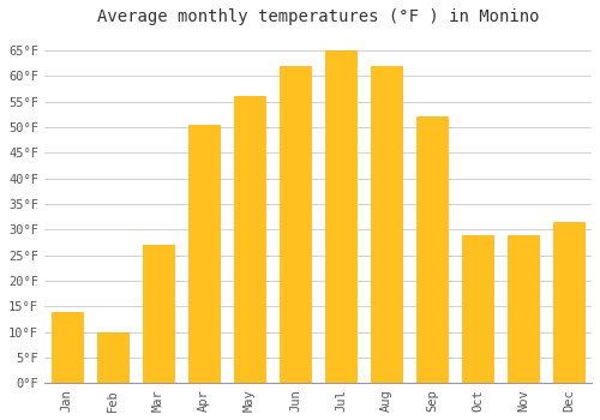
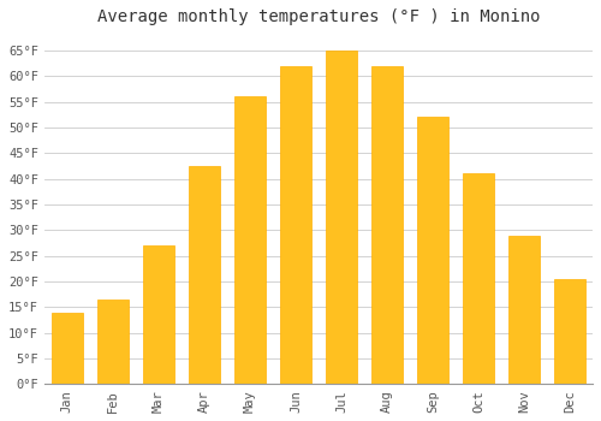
Feb: 10.0°F -> 16.5°F
Apr: 50.5°F -> 42.5°F
Oct: 29.0°F -> 41.0°F
Dec: 31.5°F -> 20.5°F
